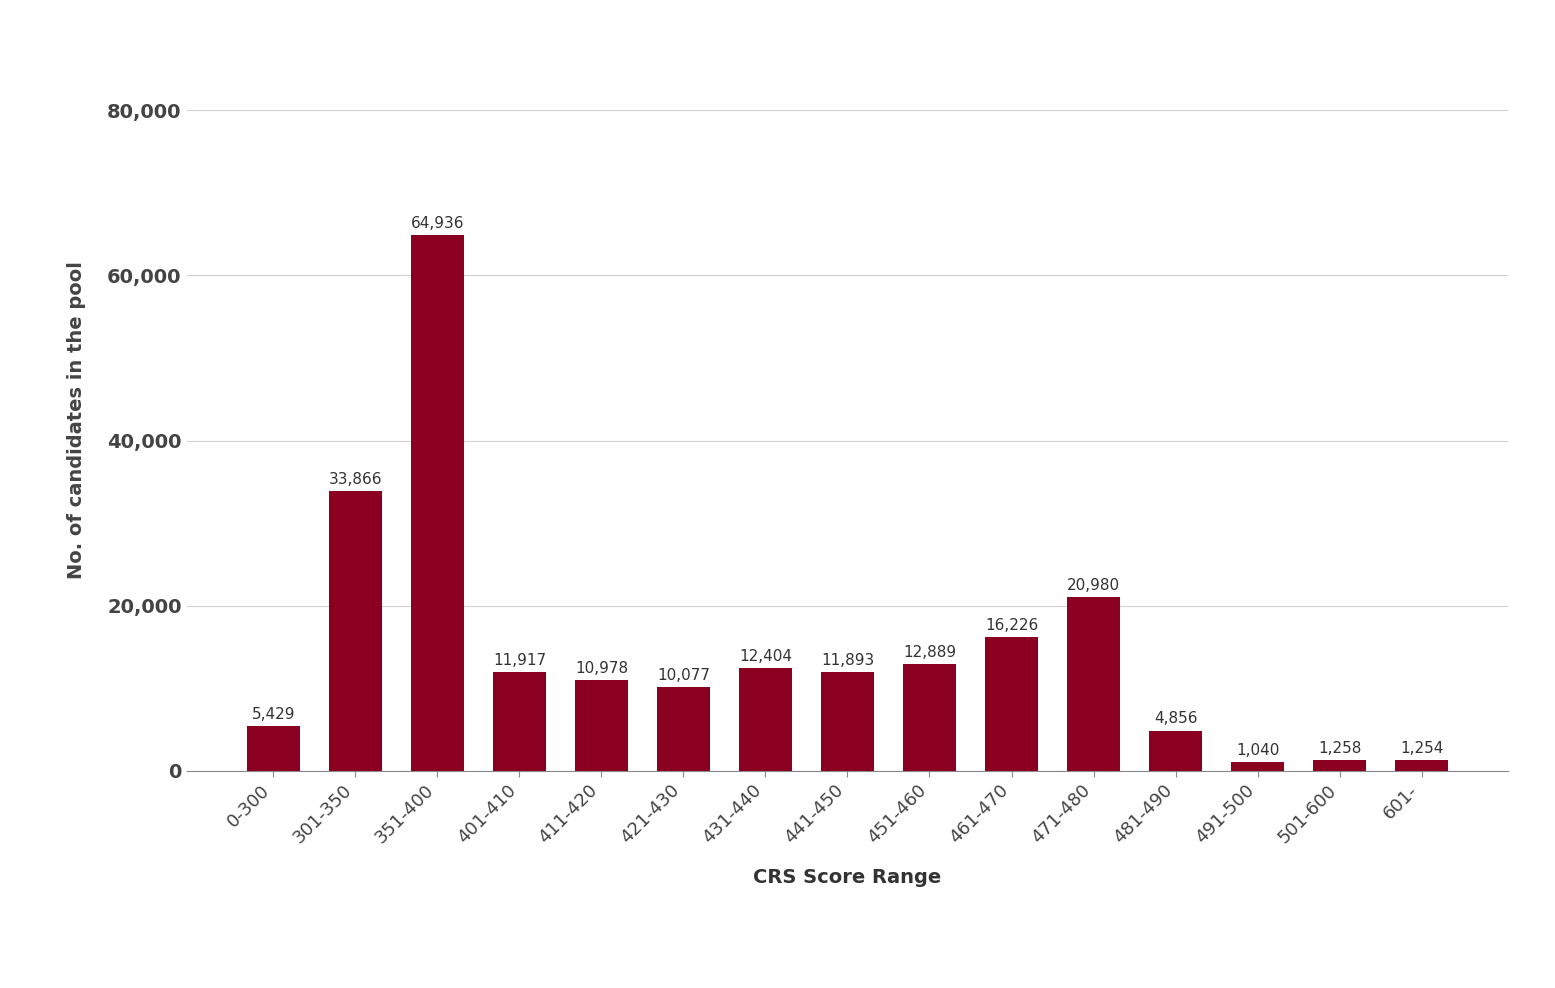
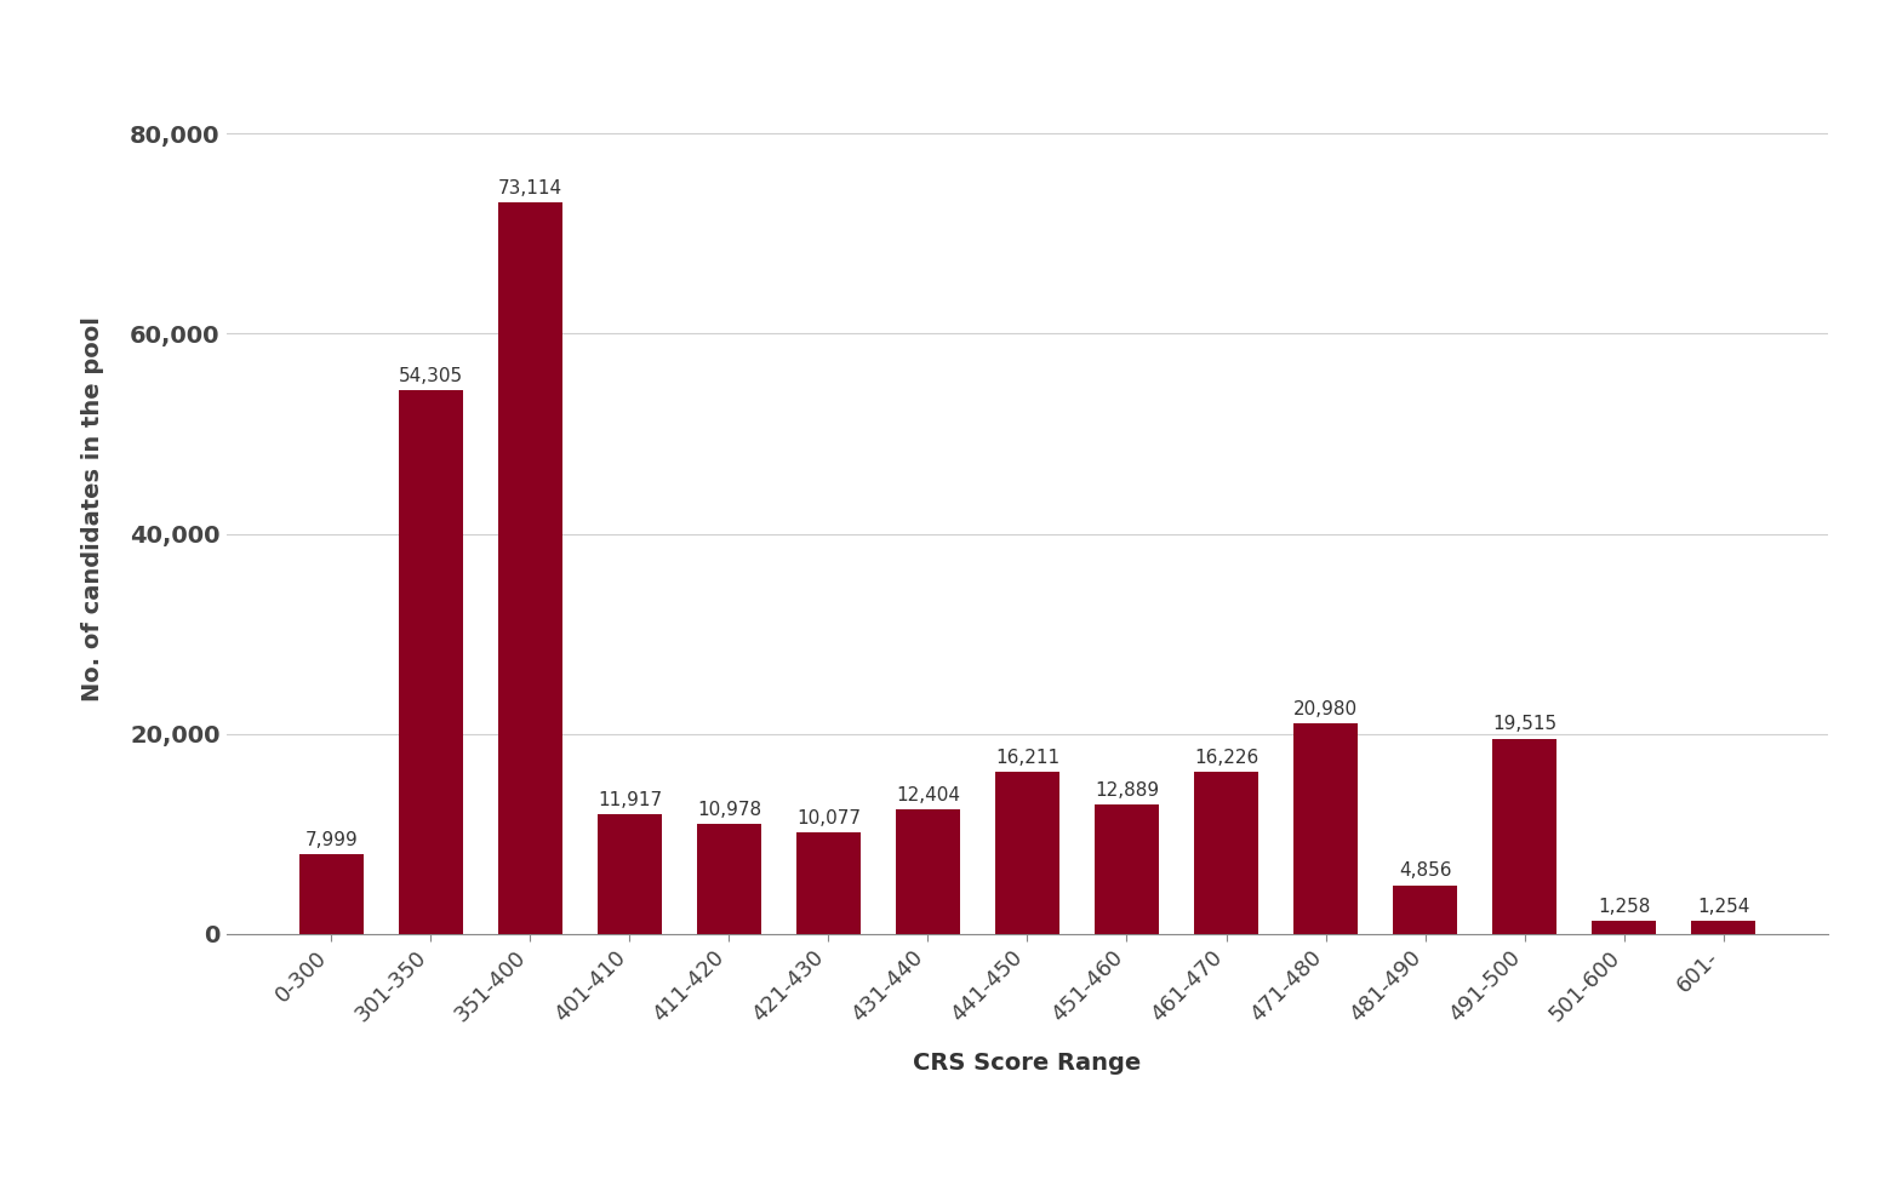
0-300: 5,429 -> 7,999
301-350: 33,866 -> 54,305
351-400: 64,936 -> 73,114
441-450: 11,893 -> 16,211
491-500: 1,040 -> 19,515
